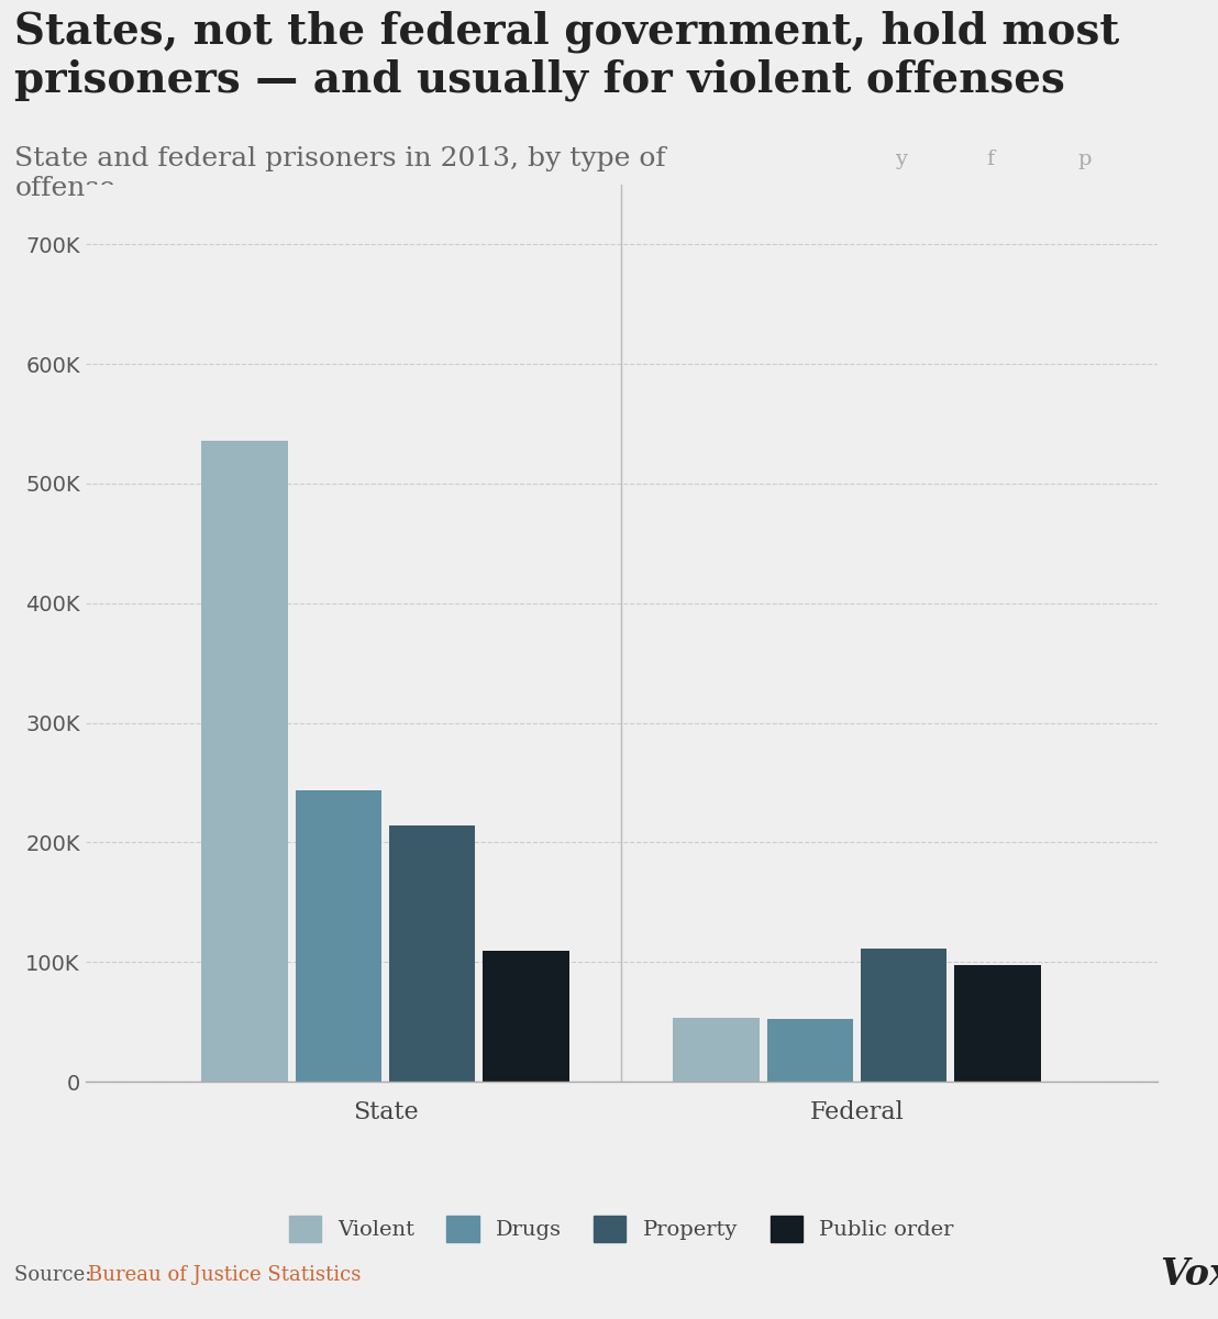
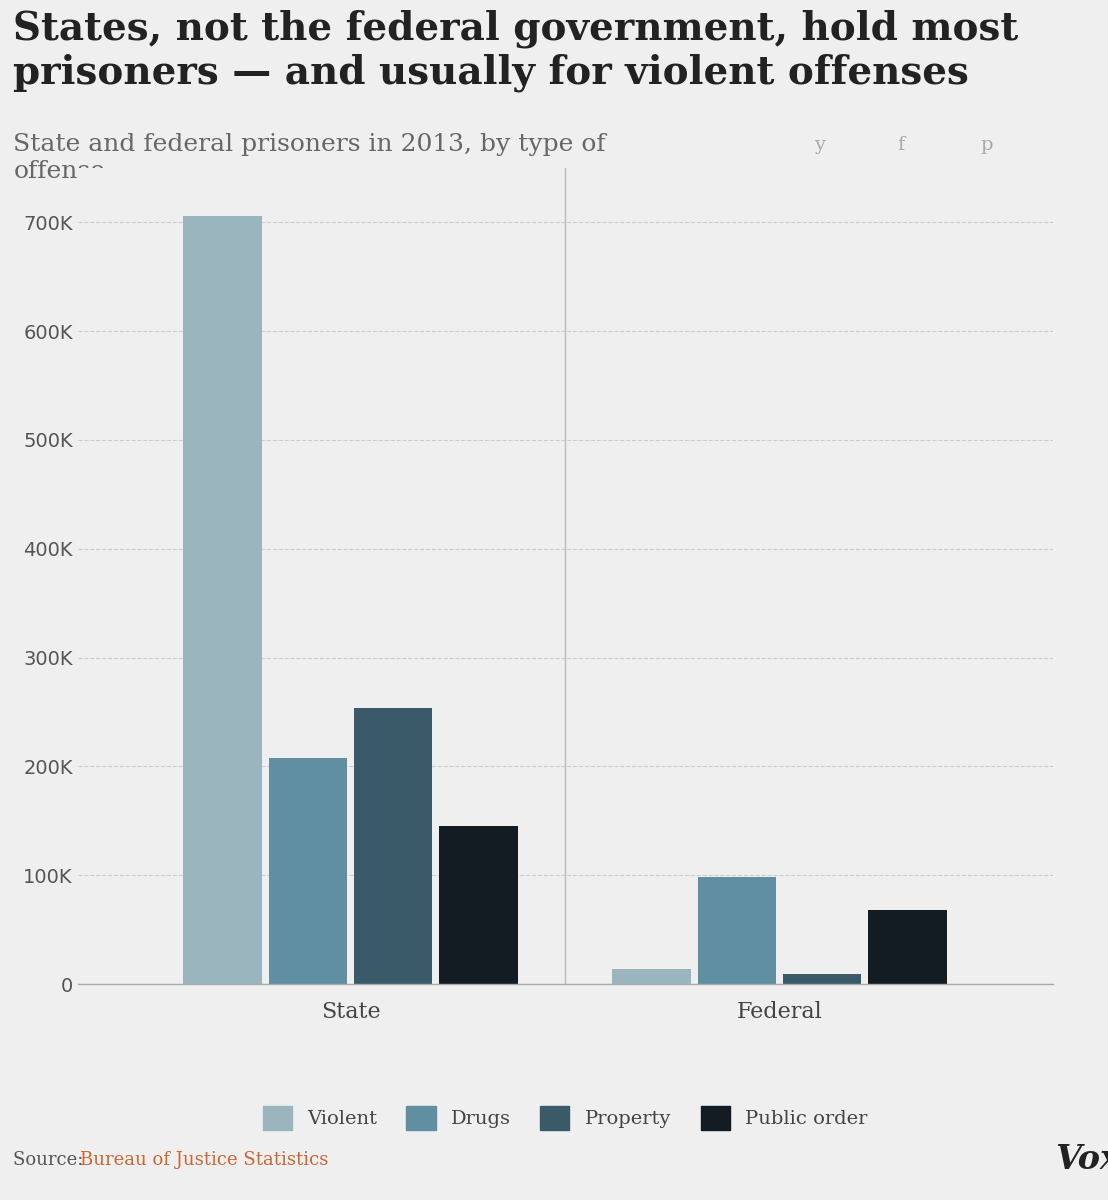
Violent/State: 536K -> 706K
Drugs/State: 244K -> 208K
Property/State: 214K -> 254K
Public order/State: 109K -> 145K
Violent/Federal: 53K -> 14K
Drugs/Federal: 52K -> 98K
Property/Federal: 111K -> 9K
Public order/Federal: 97K -> 68K
